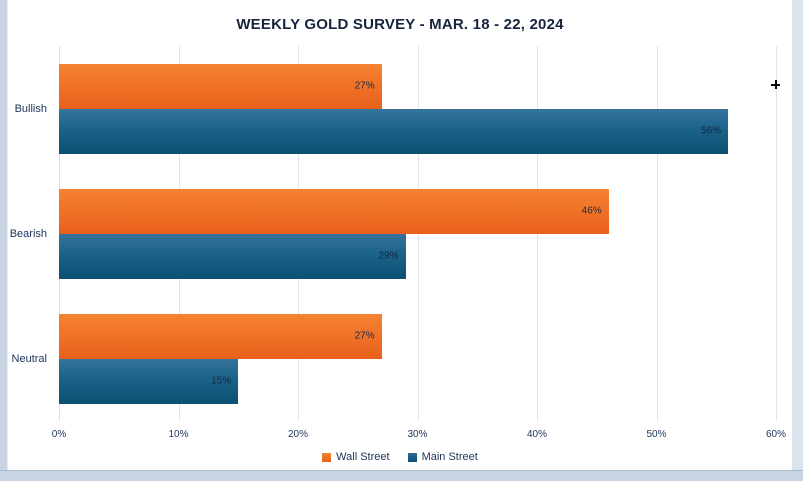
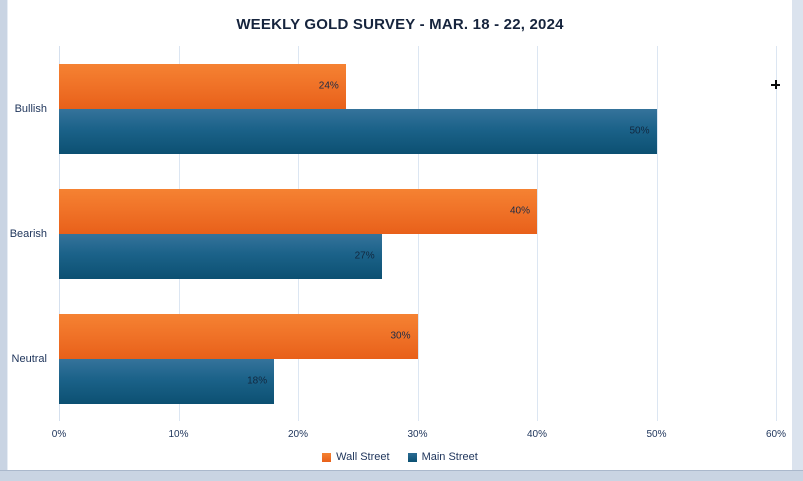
Wall Street/Bullish: 27% -> 24%
Main Street/Bullish: 56% -> 50%
Wall Street/Bearish: 46% -> 40%
Main Street/Bearish: 29% -> 27%
Wall Street/Neutral: 27% -> 30%
Main Street/Neutral: 15% -> 18%
